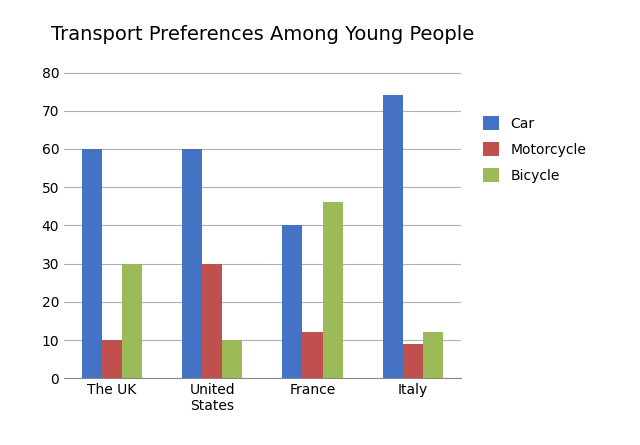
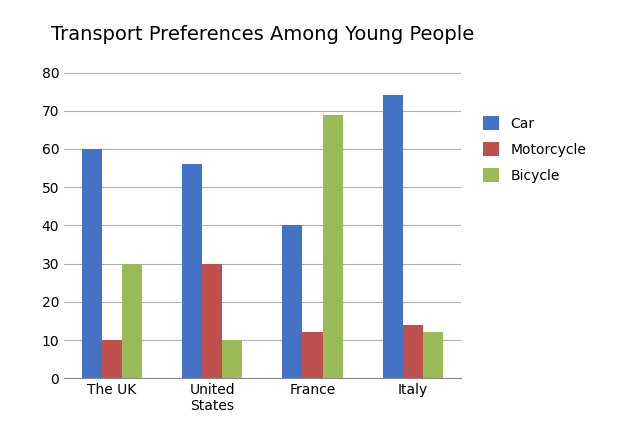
Car/United States: 60 -> 56
Bicycle/France: 46 -> 69
Motorcycle/Italy: 9 -> 14
